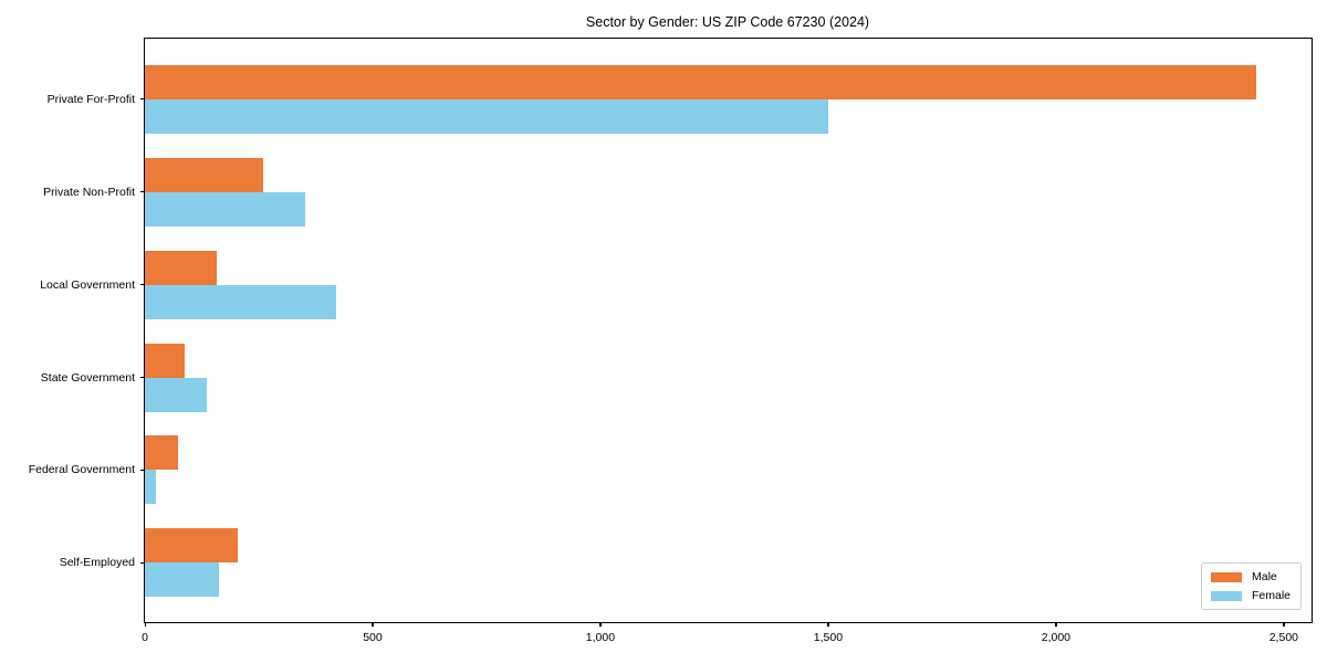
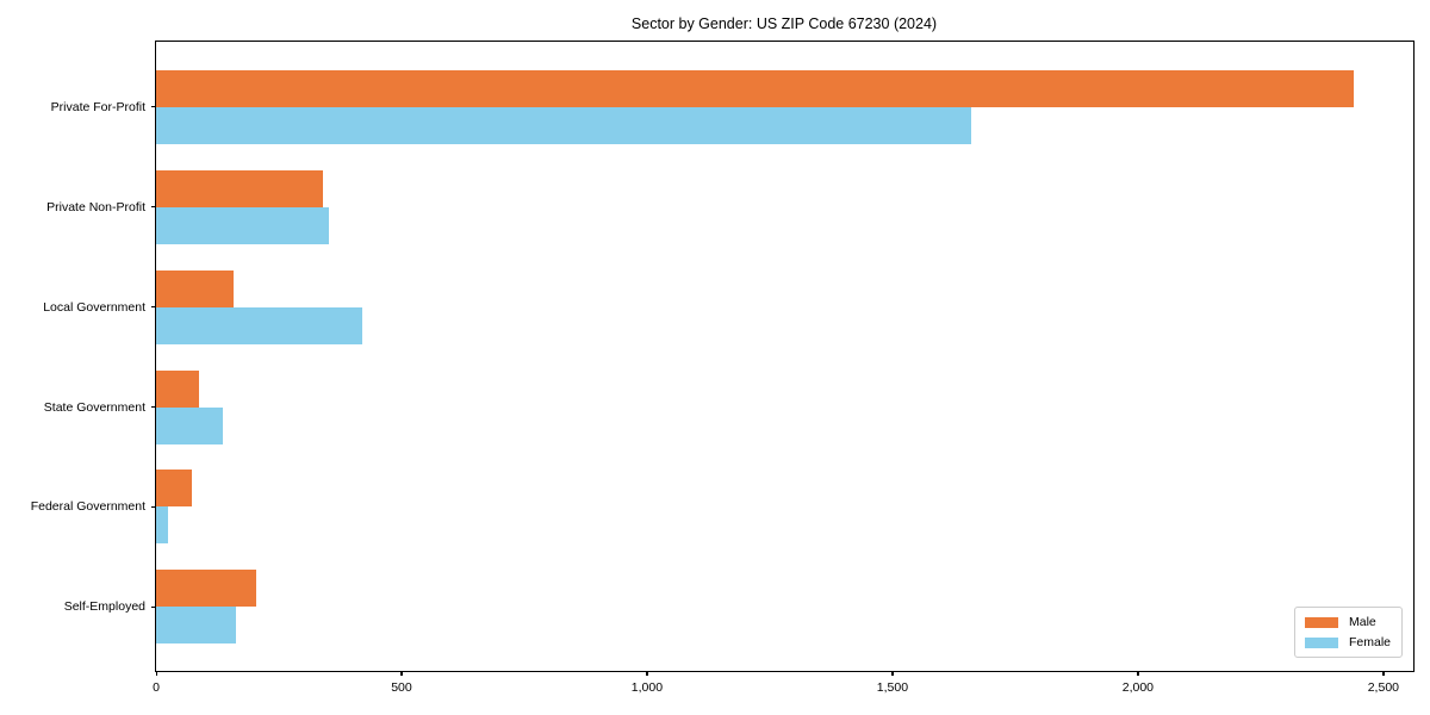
Female/Private For-Profit: 1500 -> 1660
Male/Private Non-Profit: 260 -> 340
